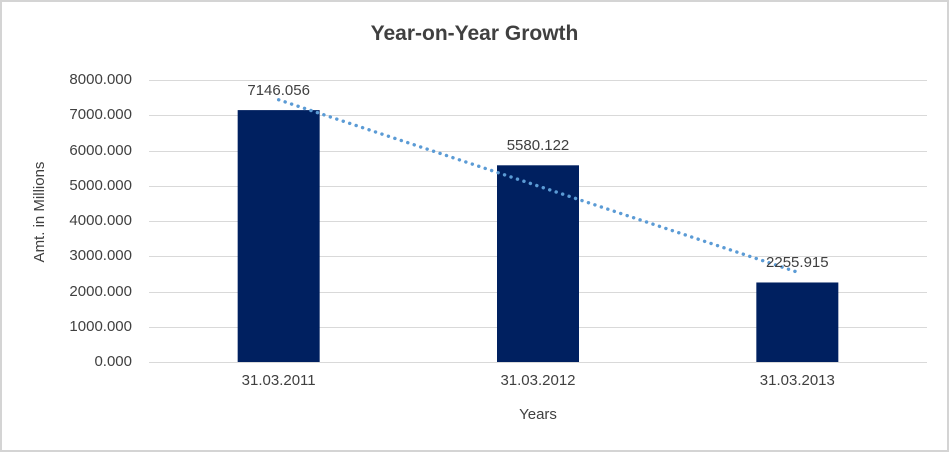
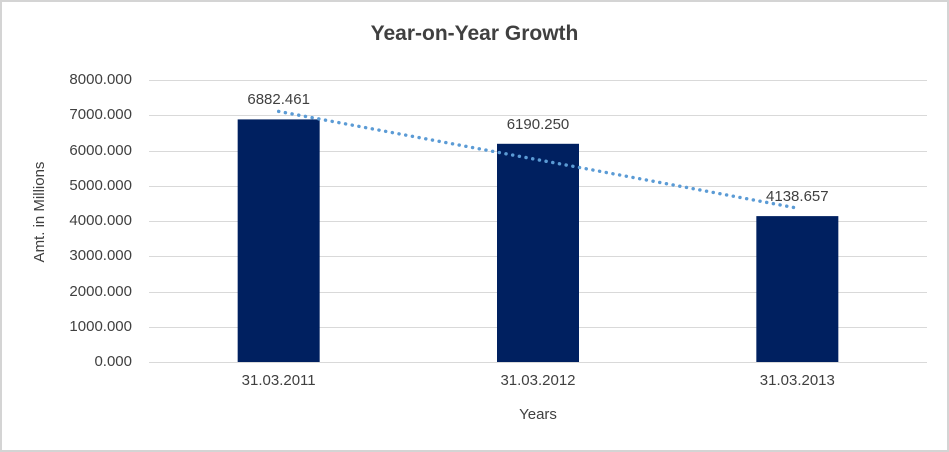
31.03.2011: 7146.056 -> 6882.461
31.03.2012: 5580.122 -> 6190.250
31.03.2013: 2255.915 -> 4138.657
